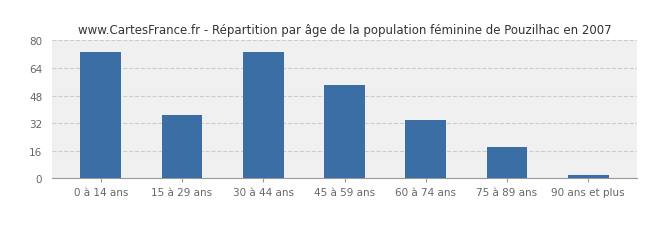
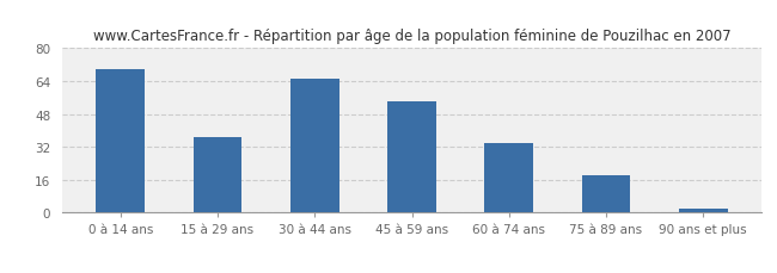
0 à 14 ans: 73 -> 70
30 à 44 ans: 73 -> 65
